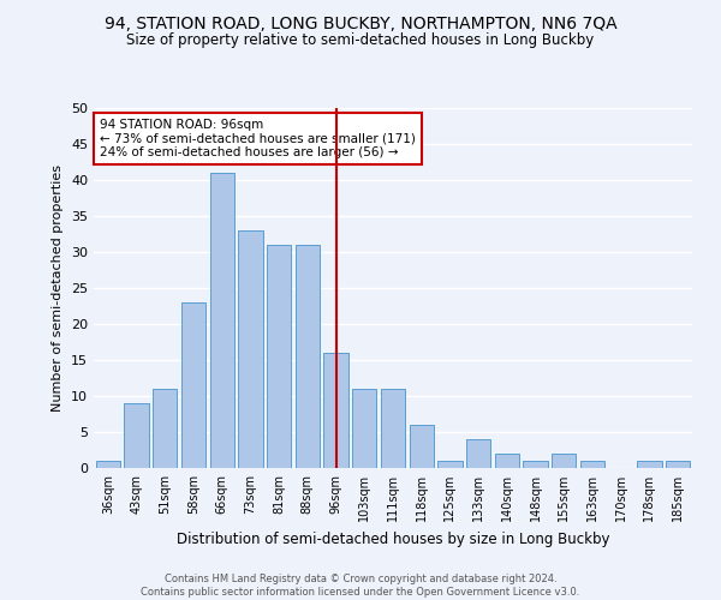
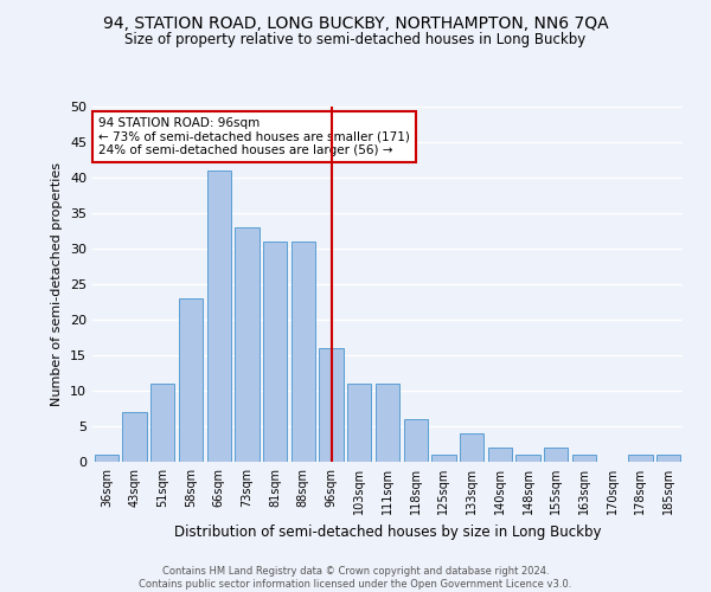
43sqm: 9 -> 7
